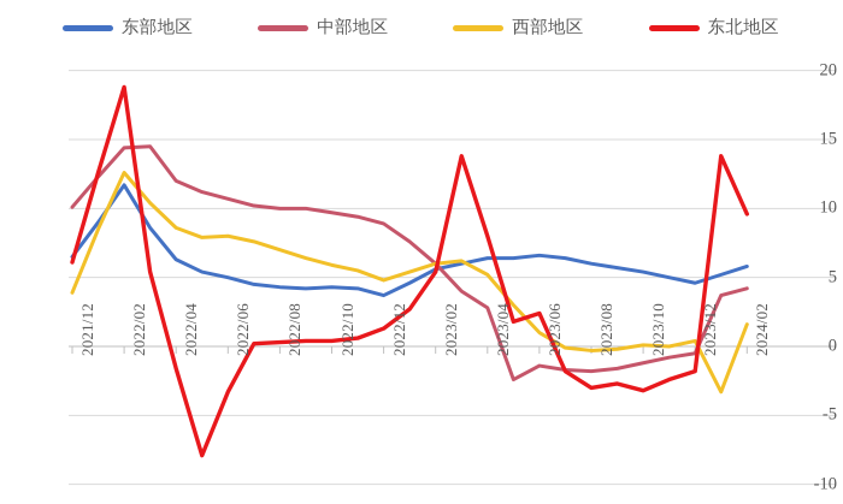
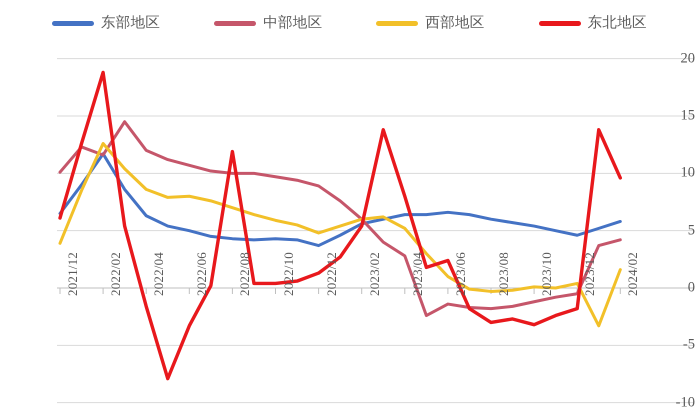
中部地区/2022/02: 14.4 -> 11.6
东北地区/2022/08: 0.3 -> 11.9
